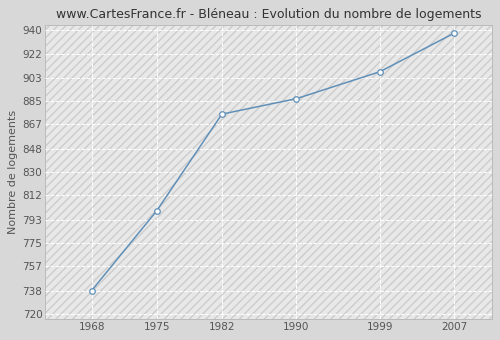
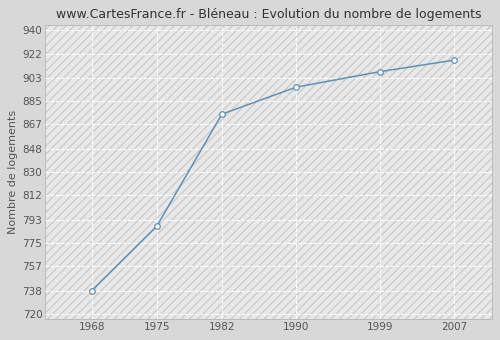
1975: 800 -> 788
1990: 887 -> 896
2007: 938 -> 917
